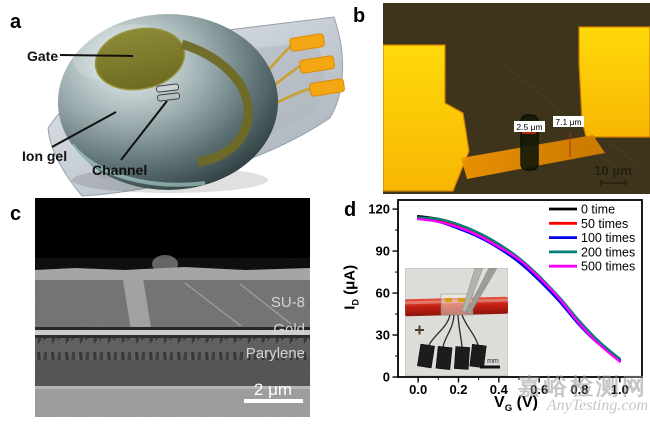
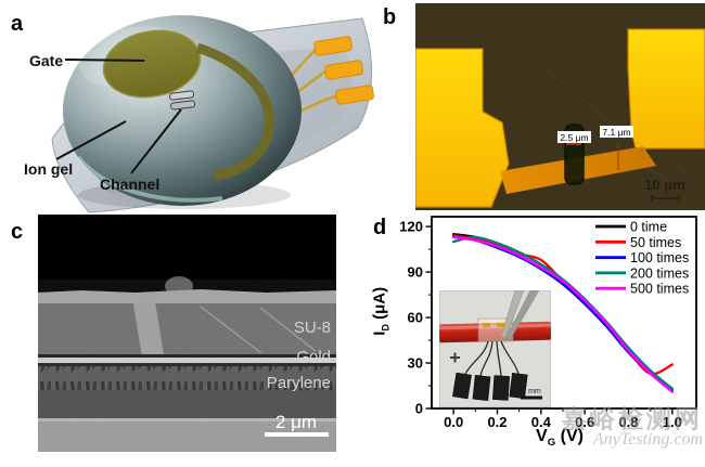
200 times/0.0: 114 -> 110
50 times/0.4: 94 -> 98
50 times/1.0: 12 -> 29
